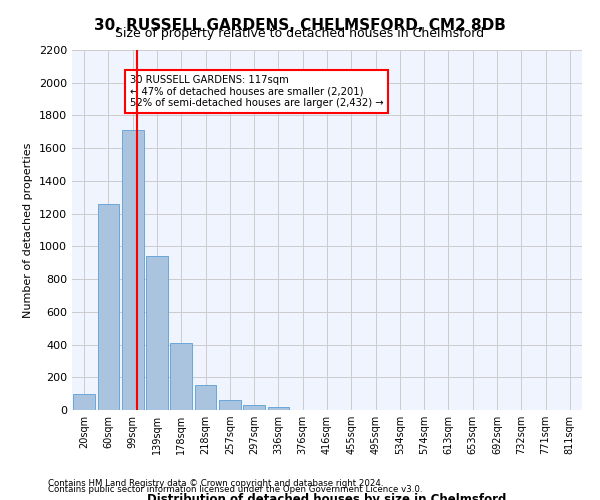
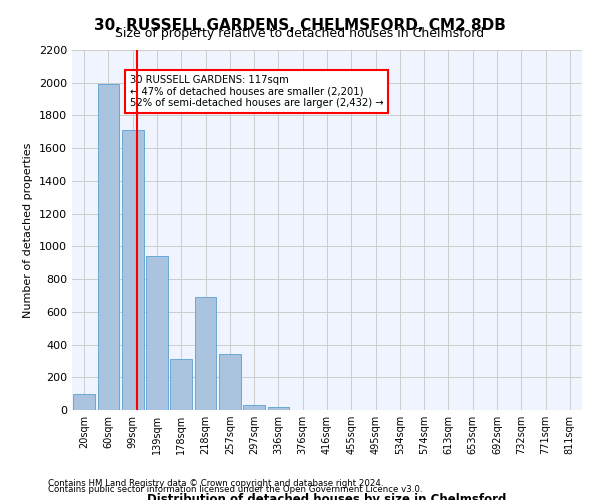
60sqm: 1260 -> 1990
178sqm: 410 -> 310
218sqm: 150 -> 690
257sqm: 60 -> 340
